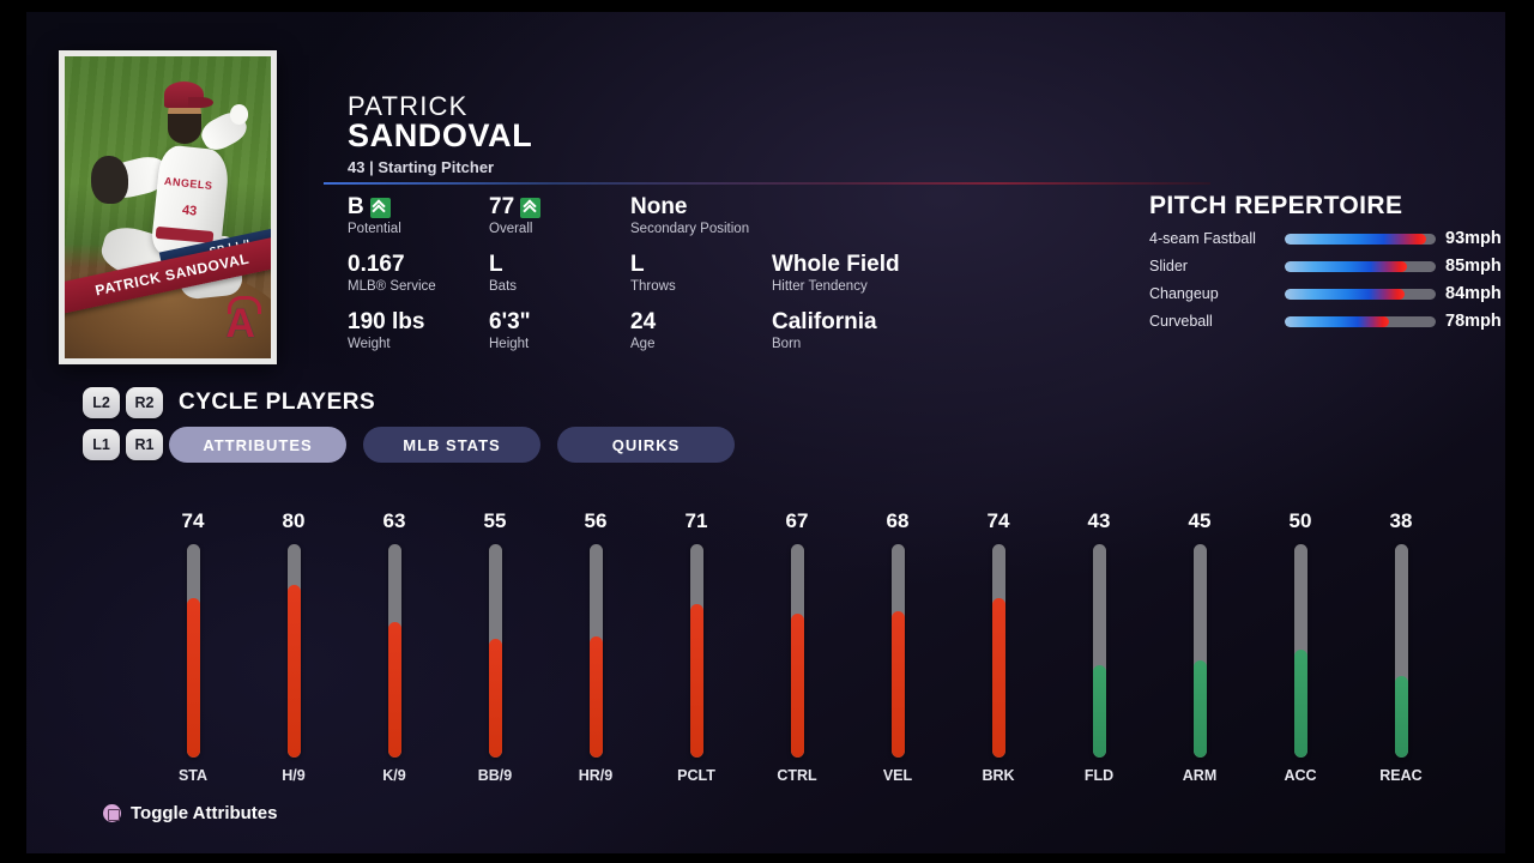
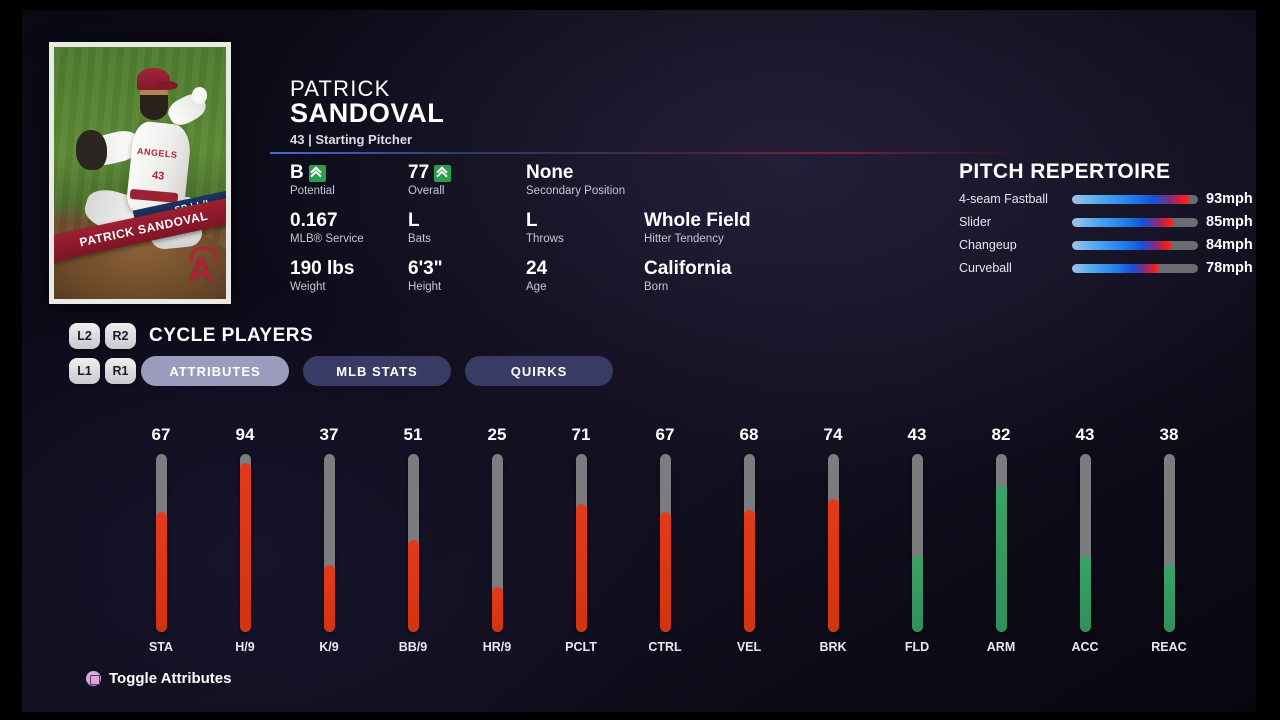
STA: 74 -> 67
H/9: 80 -> 94
K/9: 63 -> 37
BB/9: 55 -> 51
HR/9: 56 -> 25
ARM: 45 -> 82
ACC: 50 -> 43
